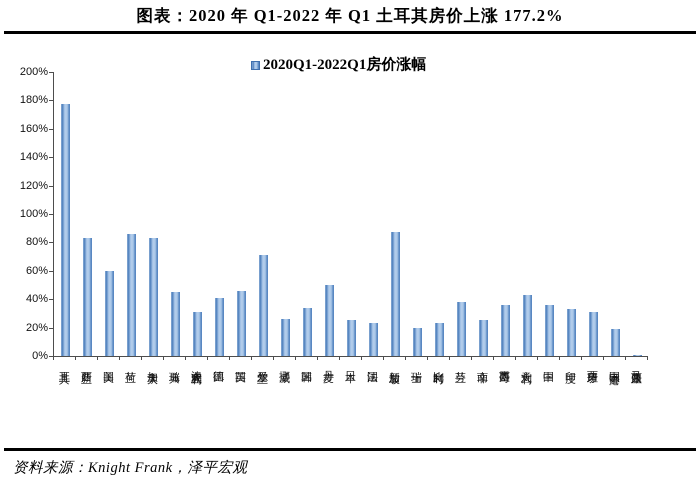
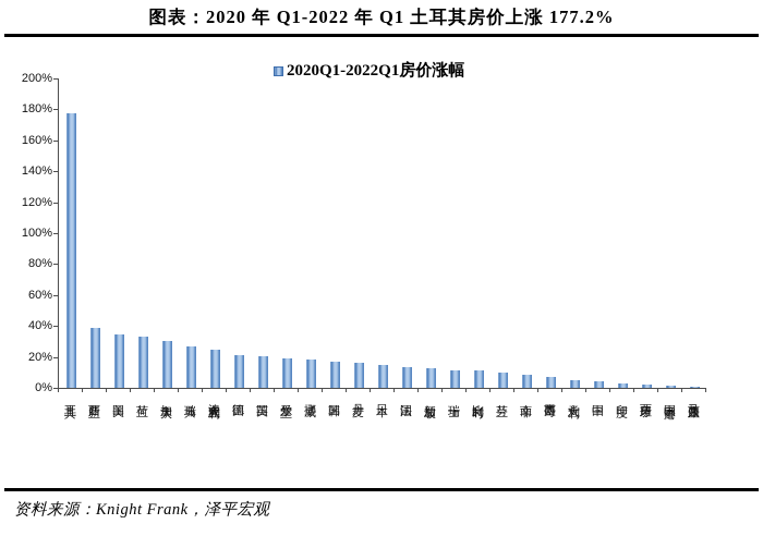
新西兰: 83% -> 39%
美国: 60% -> 35%
荷兰: 86% -> 33%
加拿大: 83% -> 31%
瑞典: 45% -> 27%
澳大利亚: 31% -> 25%
德国: 41% -> 21%
英国: 46% -> 20%
爱尔兰: 71% -> 19%
挪威: 26% -> 18%
韩国: 34% -> 17%
丹麦: 50% -> 16%
日本: 25% -> 14%
法国: 23% -> 13%
新加坡: 87% -> 13%
瑞士: 20% -> 12%
比利时: 23% -> 11%
芬兰: 38% -> 10%
南非: 25% -> 8%
墨西哥: 36% -> 7%
意大利: 43% -> 5%
中国: 36% -> 4%
印度: 33% -> 3%
西班牙: 31% -> 2%
中国香港: 19% -> 2%
